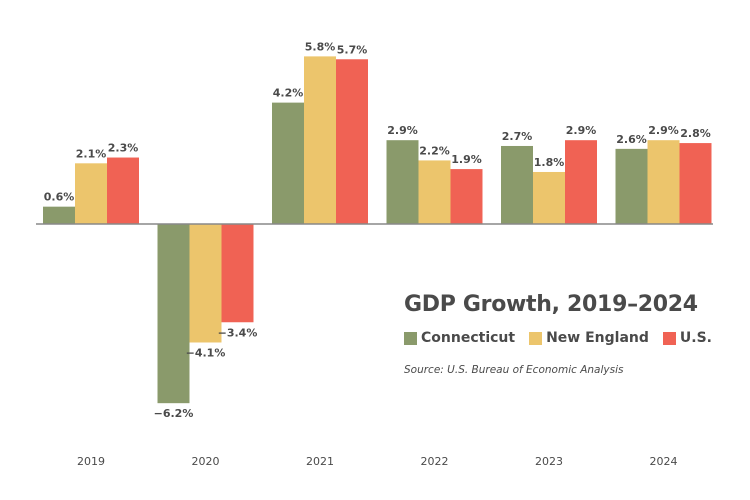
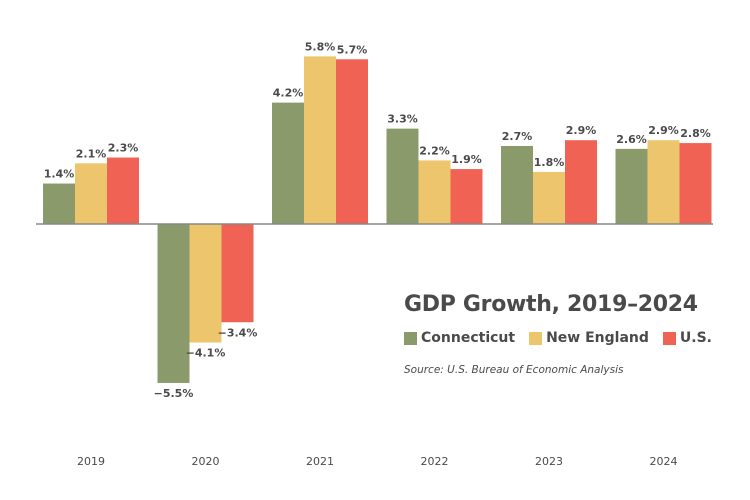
Connecticut/2019: 0.6% -> 1.4%
Connecticut/2020: −6.2% -> −5.5%
Connecticut/2022: 2.9% -> 3.3%
